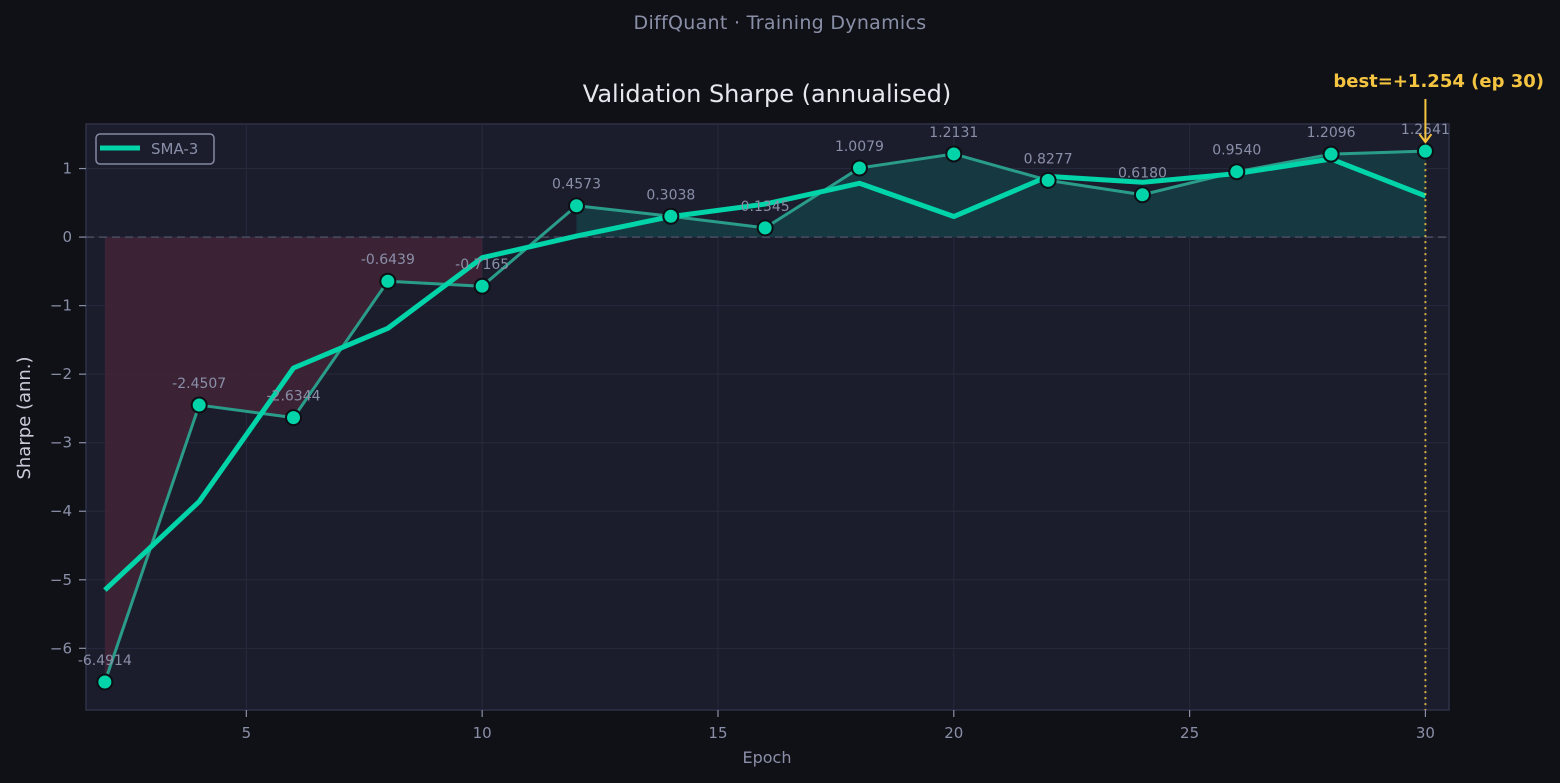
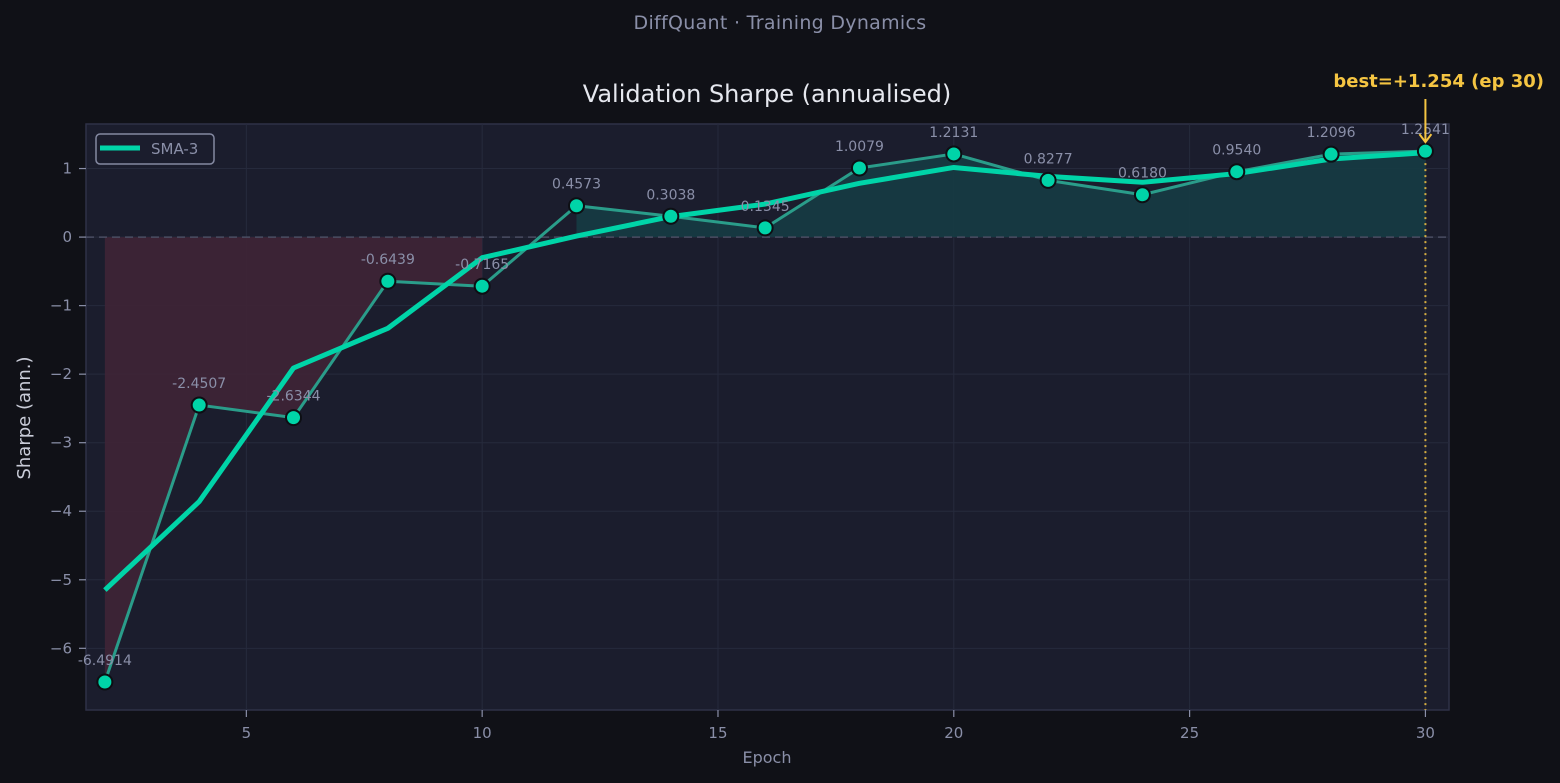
SMA-3/20: 0.3 -> 1.0
SMA-3/30: 0.6 -> 1.2
